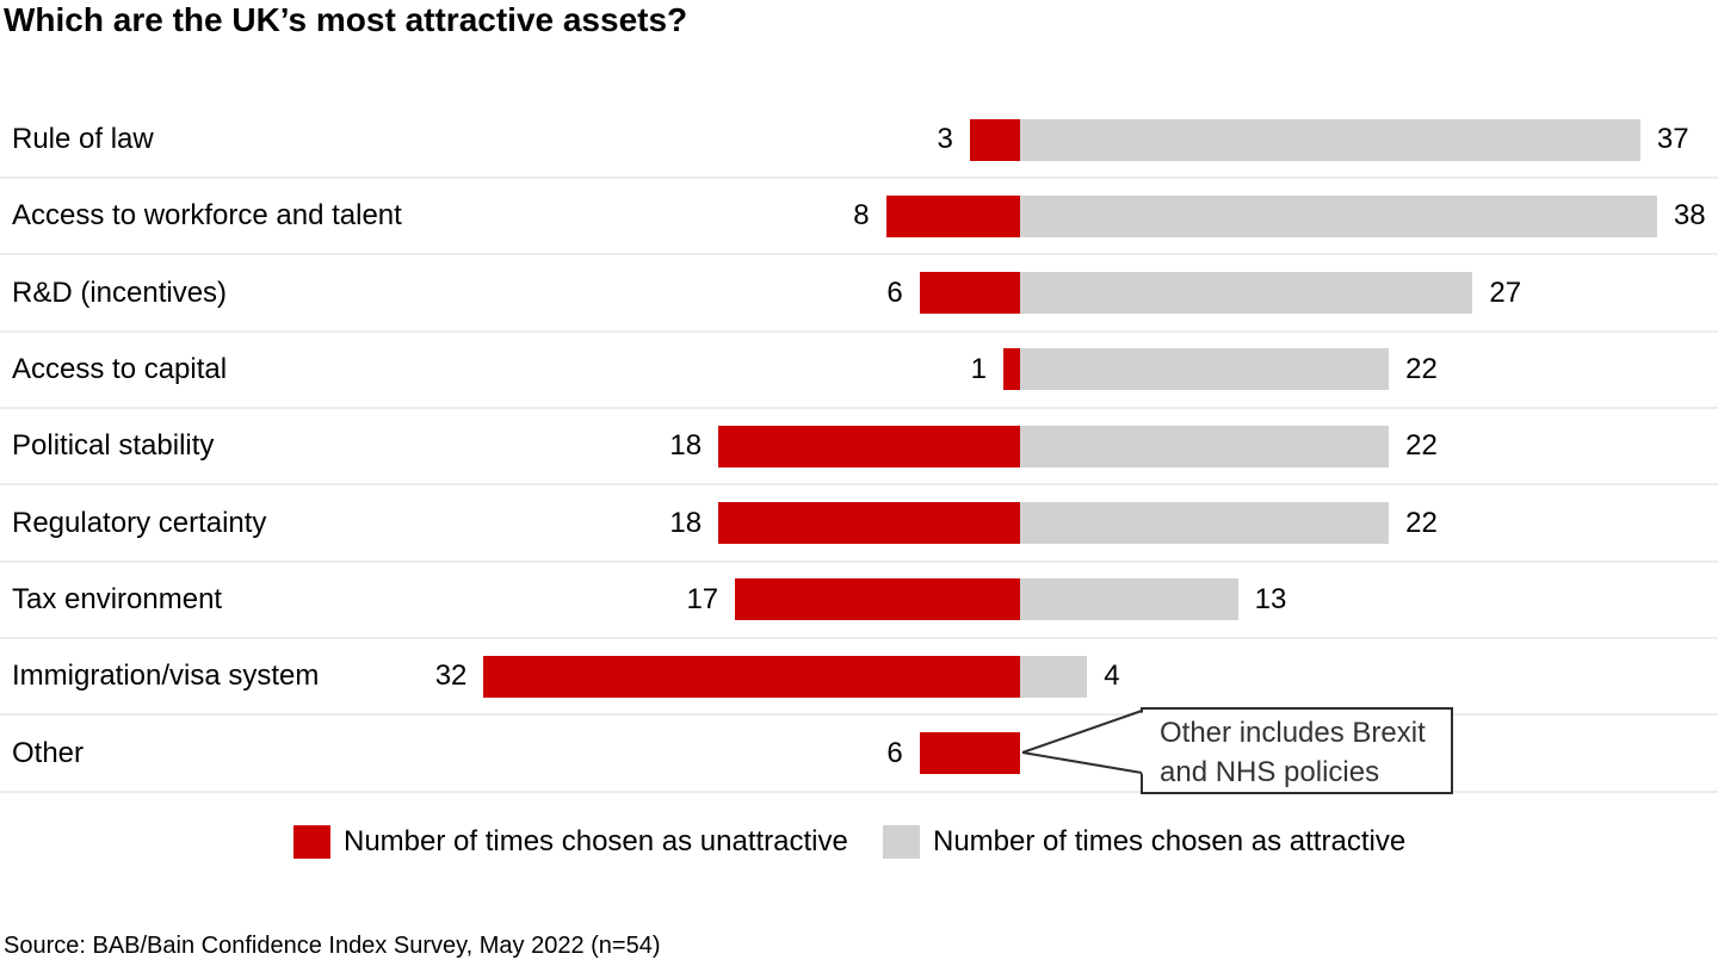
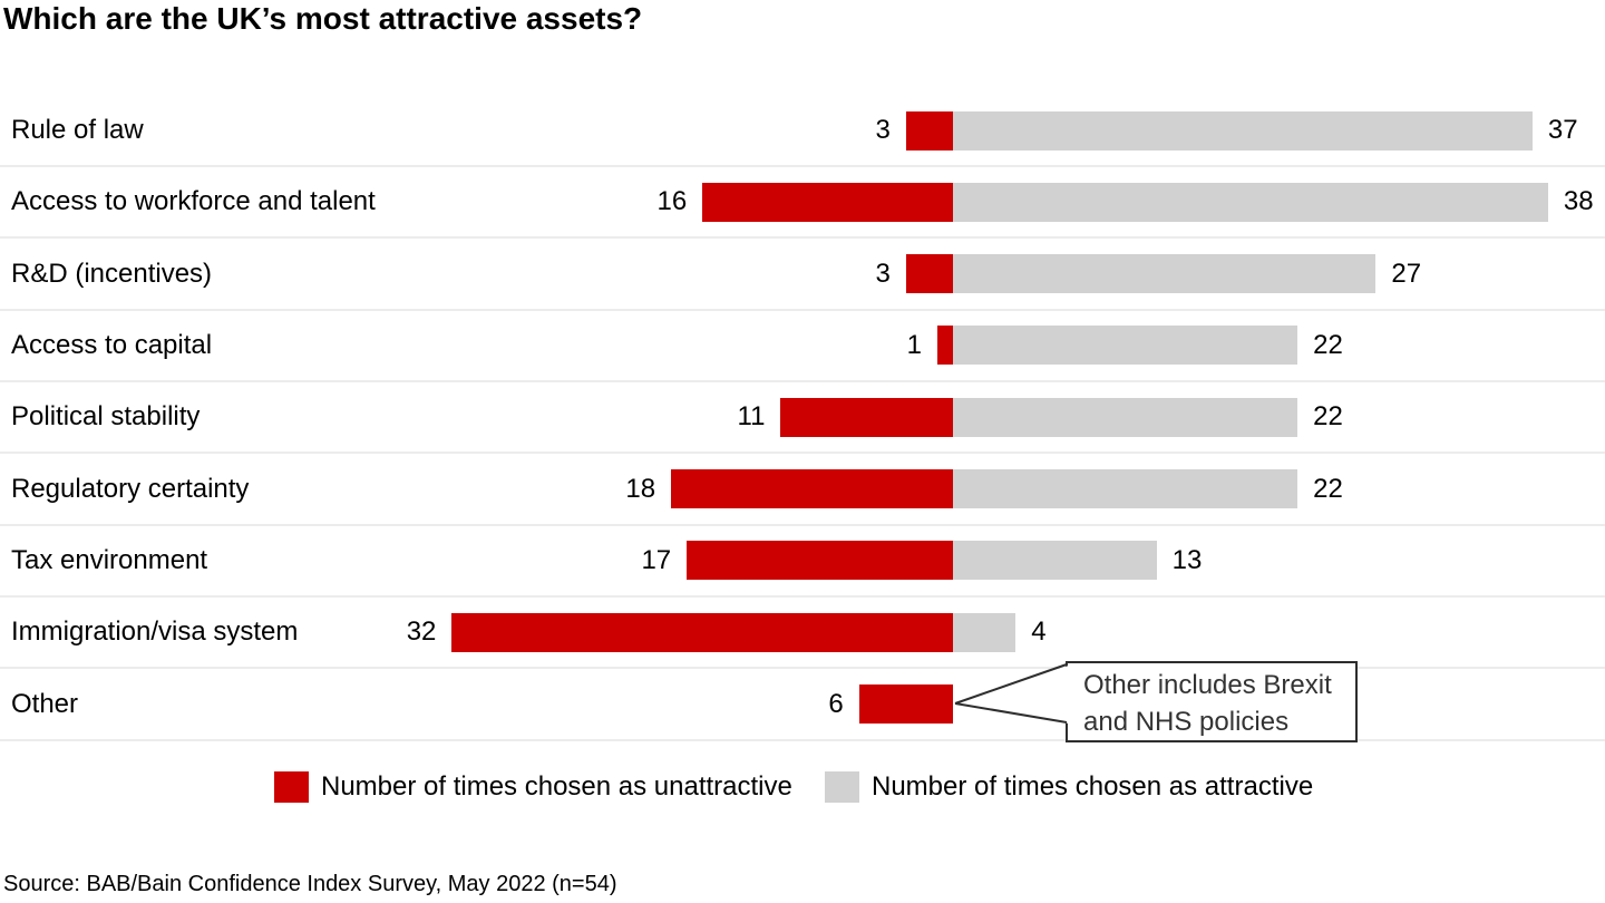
Number of times chosen as unattractive/Access to workforce and talent: 8 -> 16
Number of times chosen as unattractive/R&D (incentives): 6 -> 3
Number of times chosen as unattractive/Political stability: 18 -> 11
